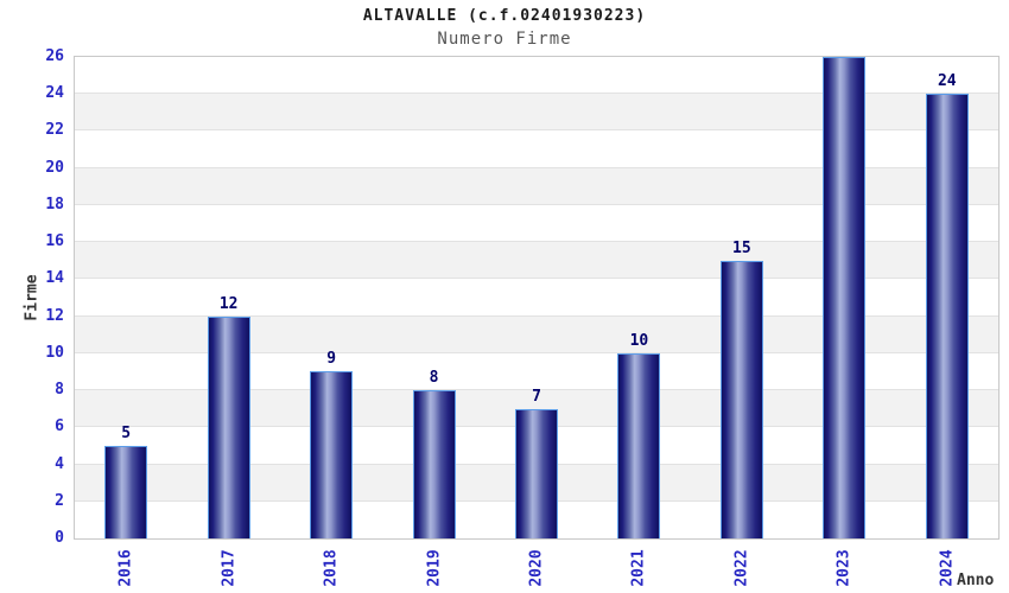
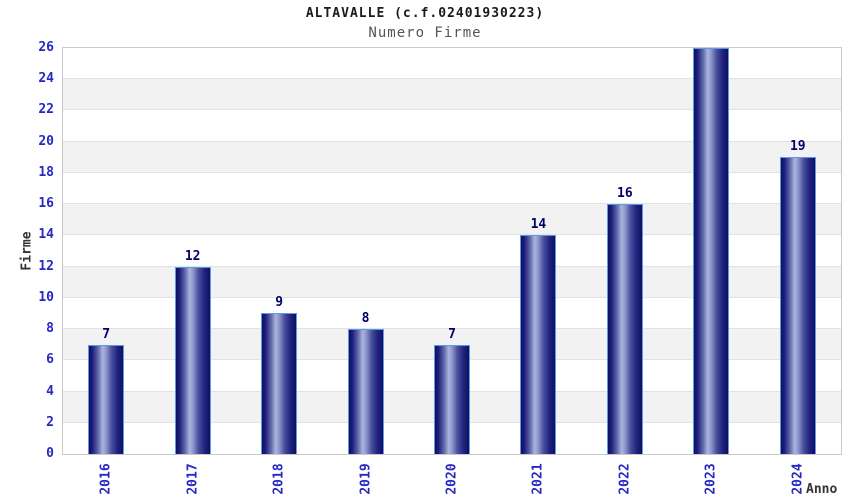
2016: 5 -> 7
2021: 10 -> 14
2022: 15 -> 16
2024: 24 -> 19
